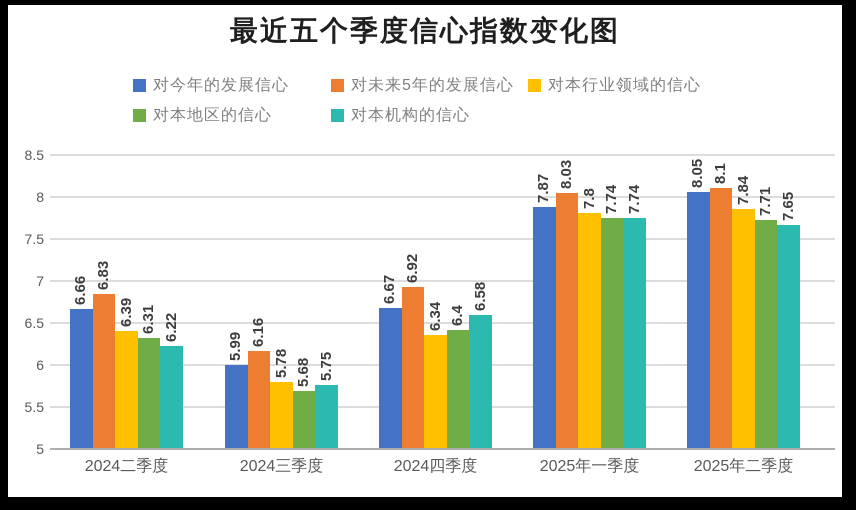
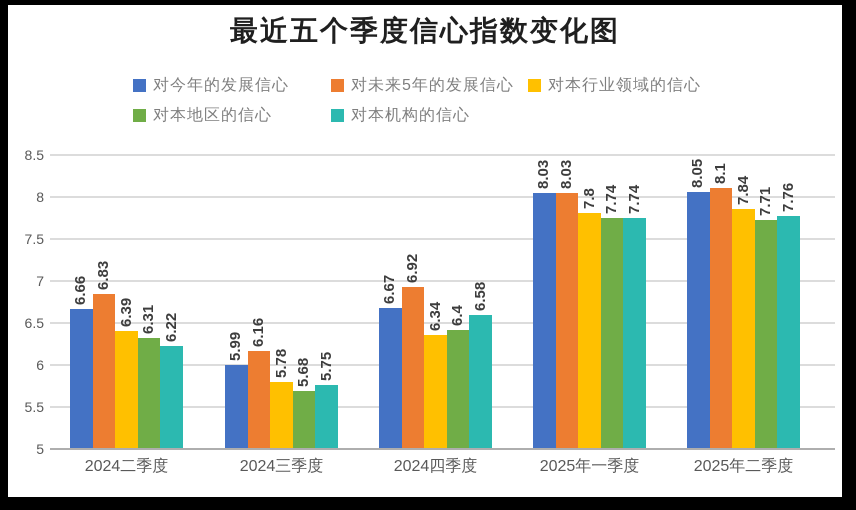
对今年的发展信心/2025年一季度: 7.87 -> 8.03
对本机构的信心/2025年二季度: 7.65 -> 7.76
